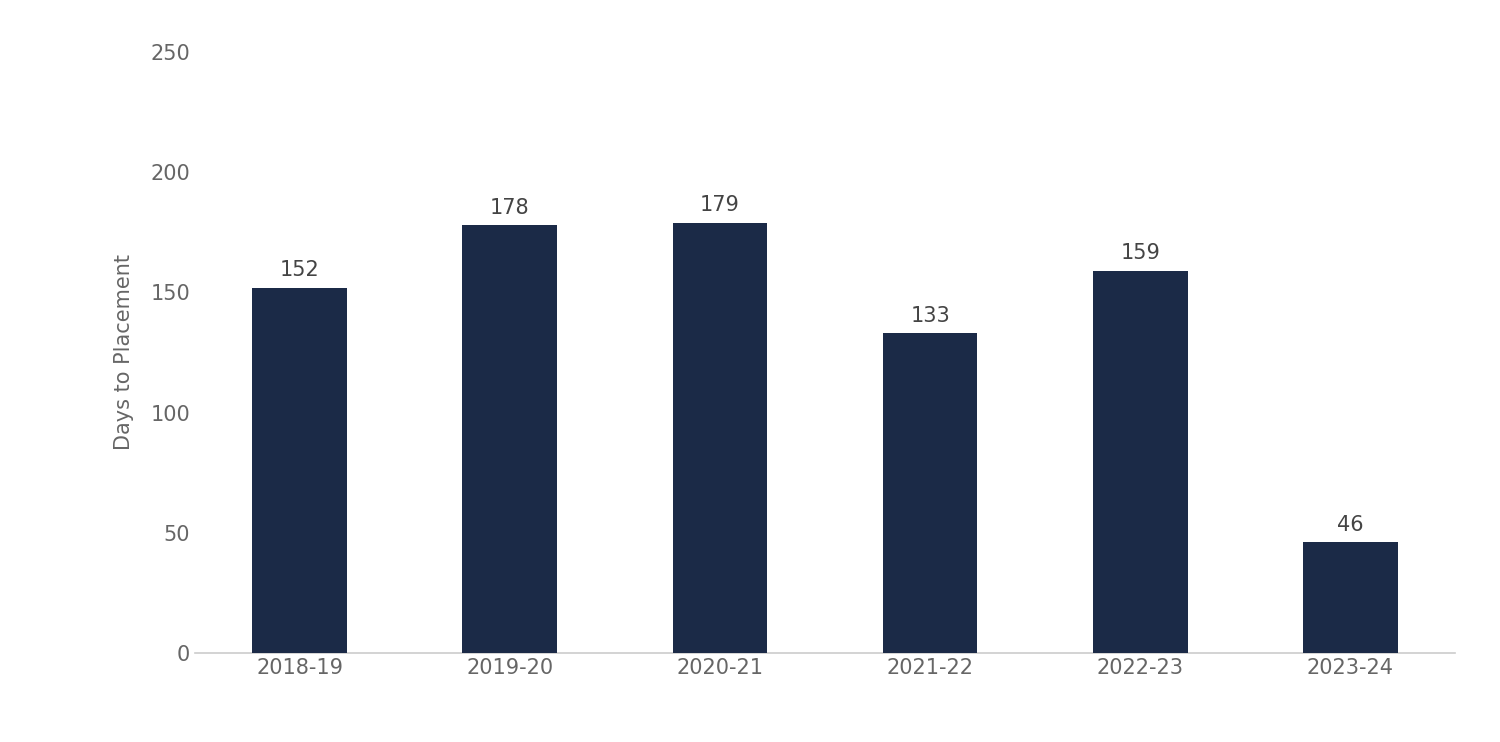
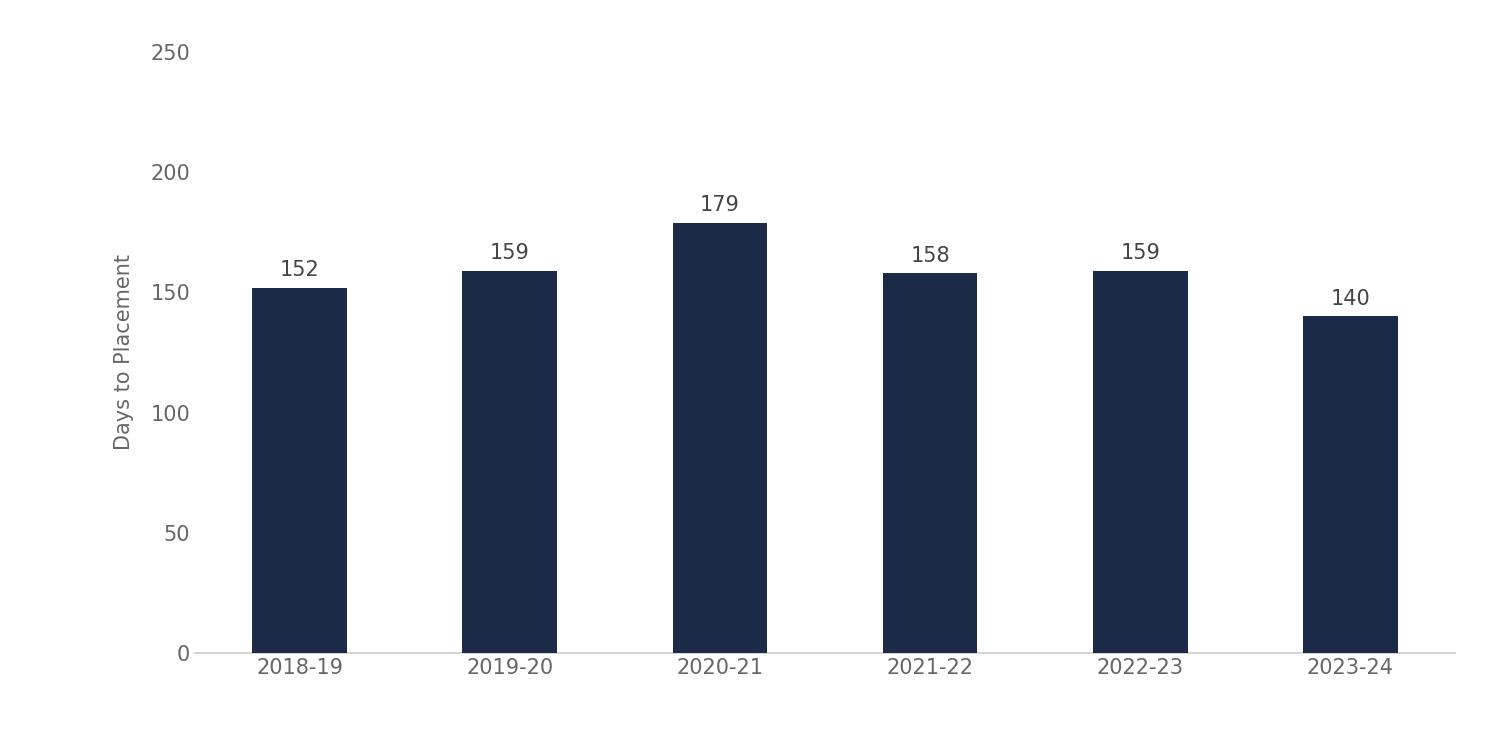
2019-20: 178 -> 159
2021-22: 133 -> 158
2023-24: 46 -> 140
